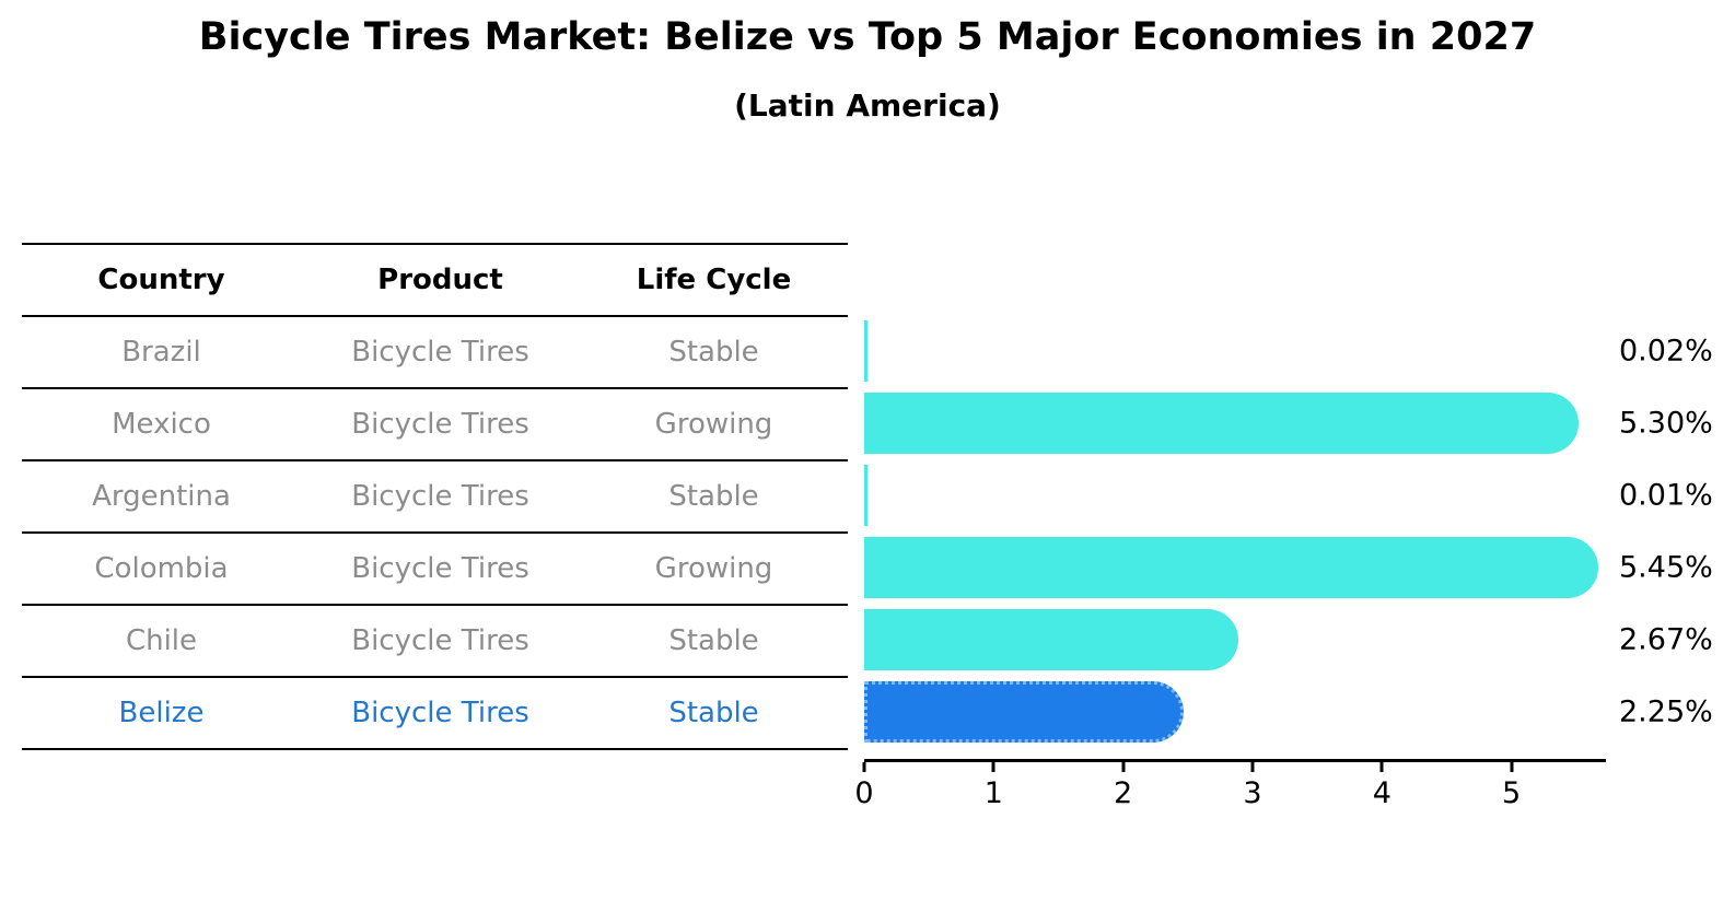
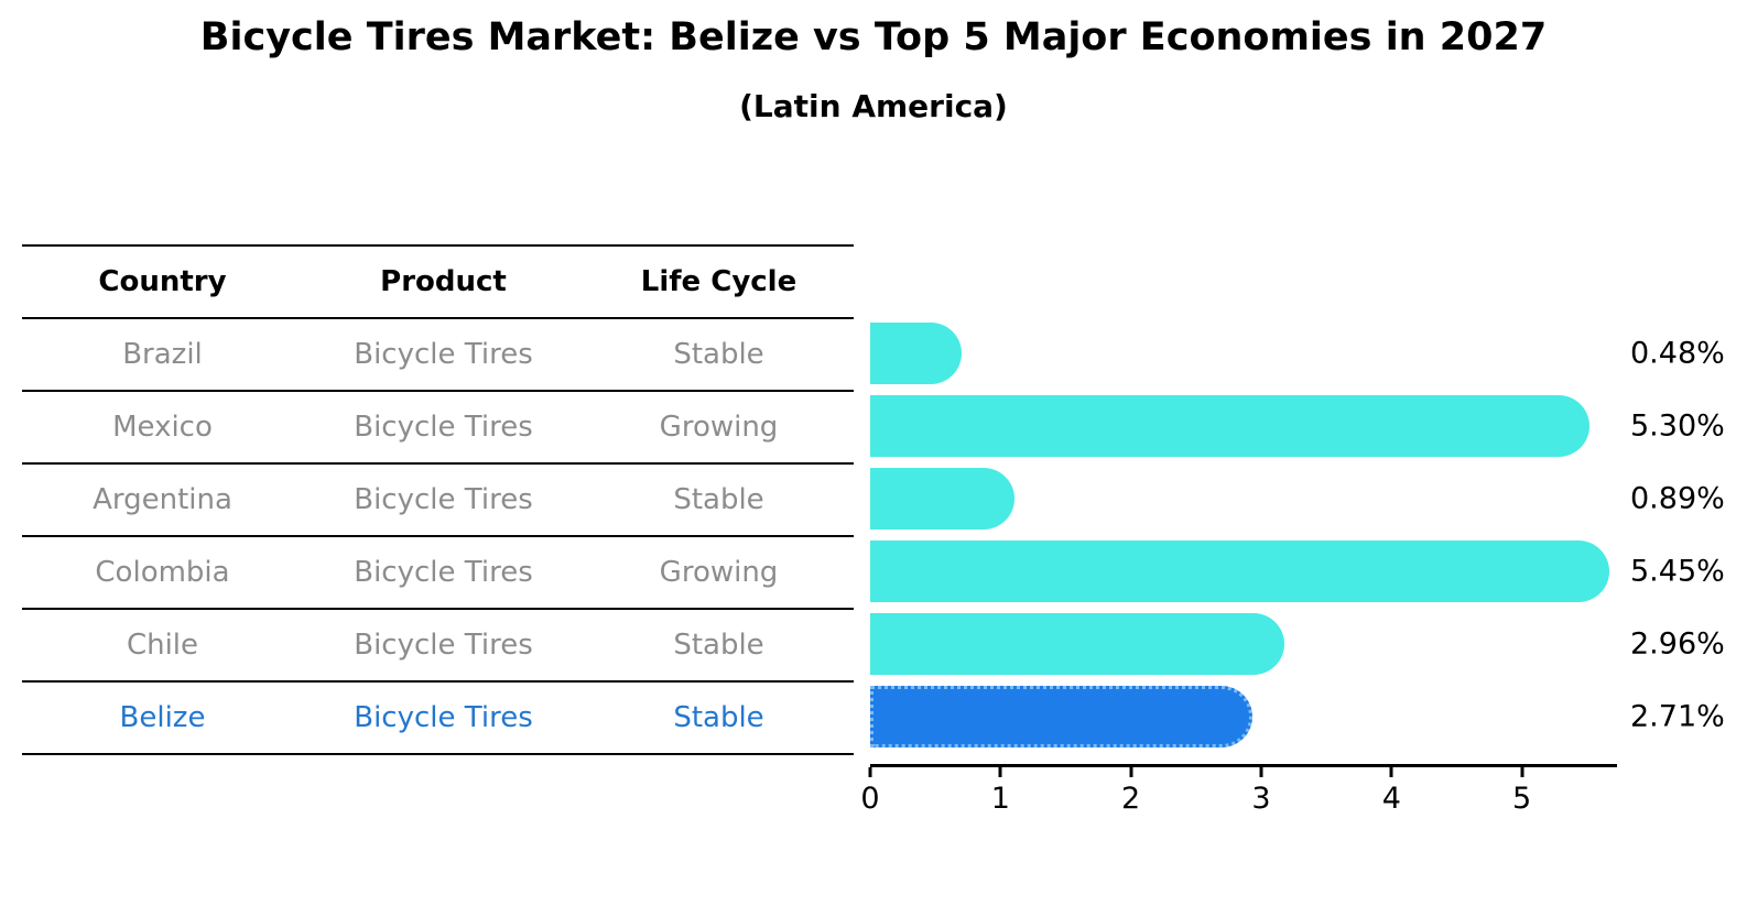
Brazil: 0.02% -> 0.48%
Argentina: 0.01% -> 0.89%
Chile: 2.67% -> 2.96%
Belize: 2.25% -> 2.71%
